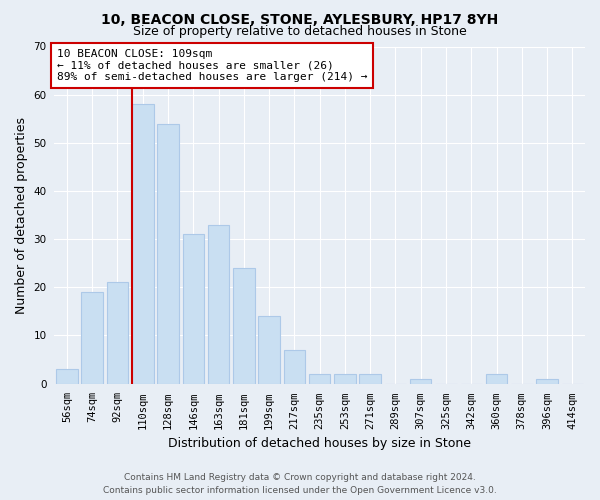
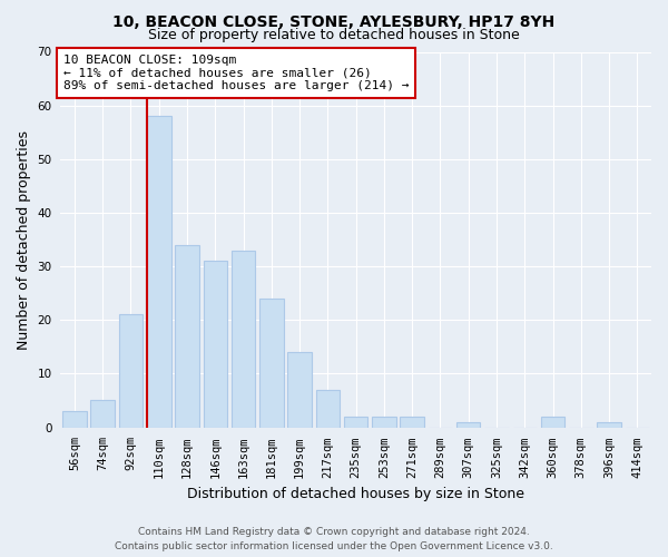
74sqm: 19 -> 5
128sqm: 54 -> 34
